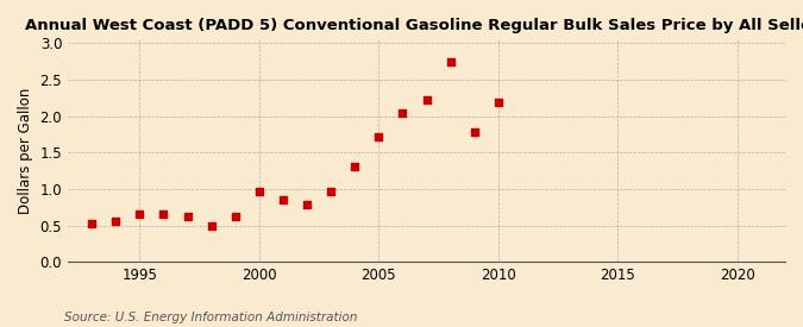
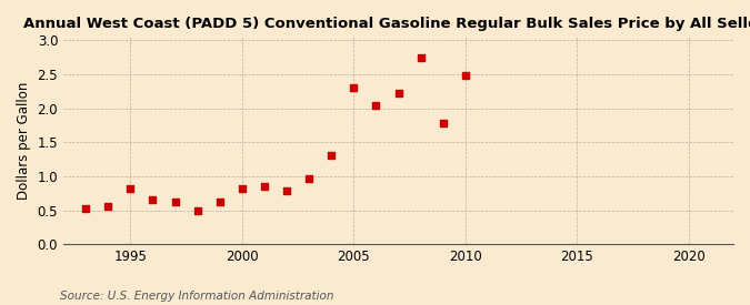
1995: 0.65 -> 0.82
2000: 0.97 -> 0.82
2005: 1.72 -> 2.30
2010: 2.19 -> 2.48
